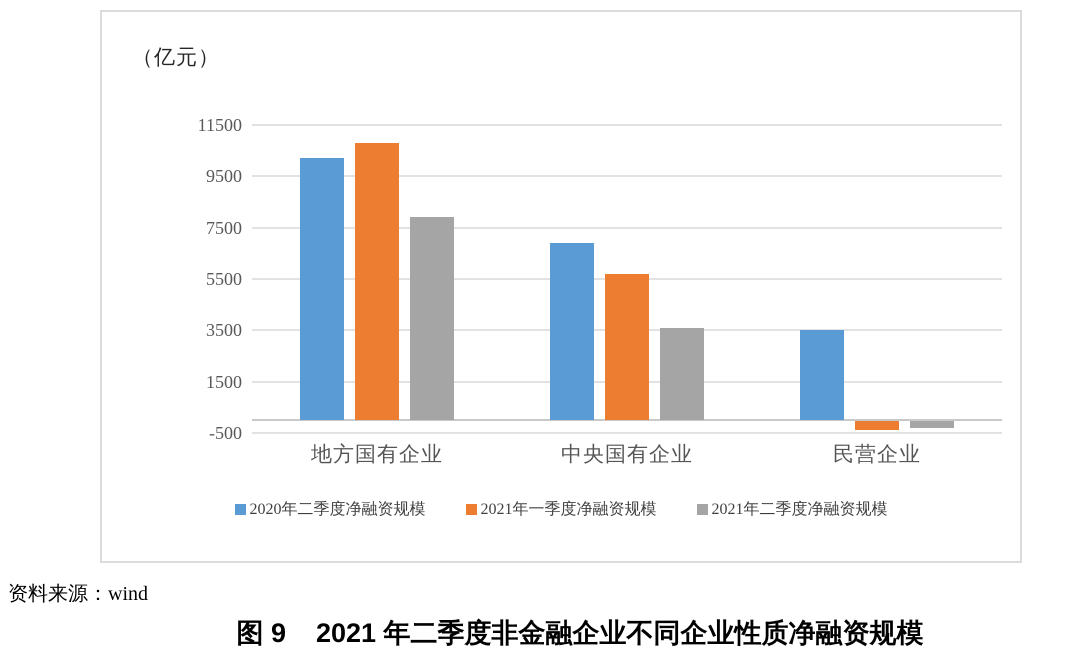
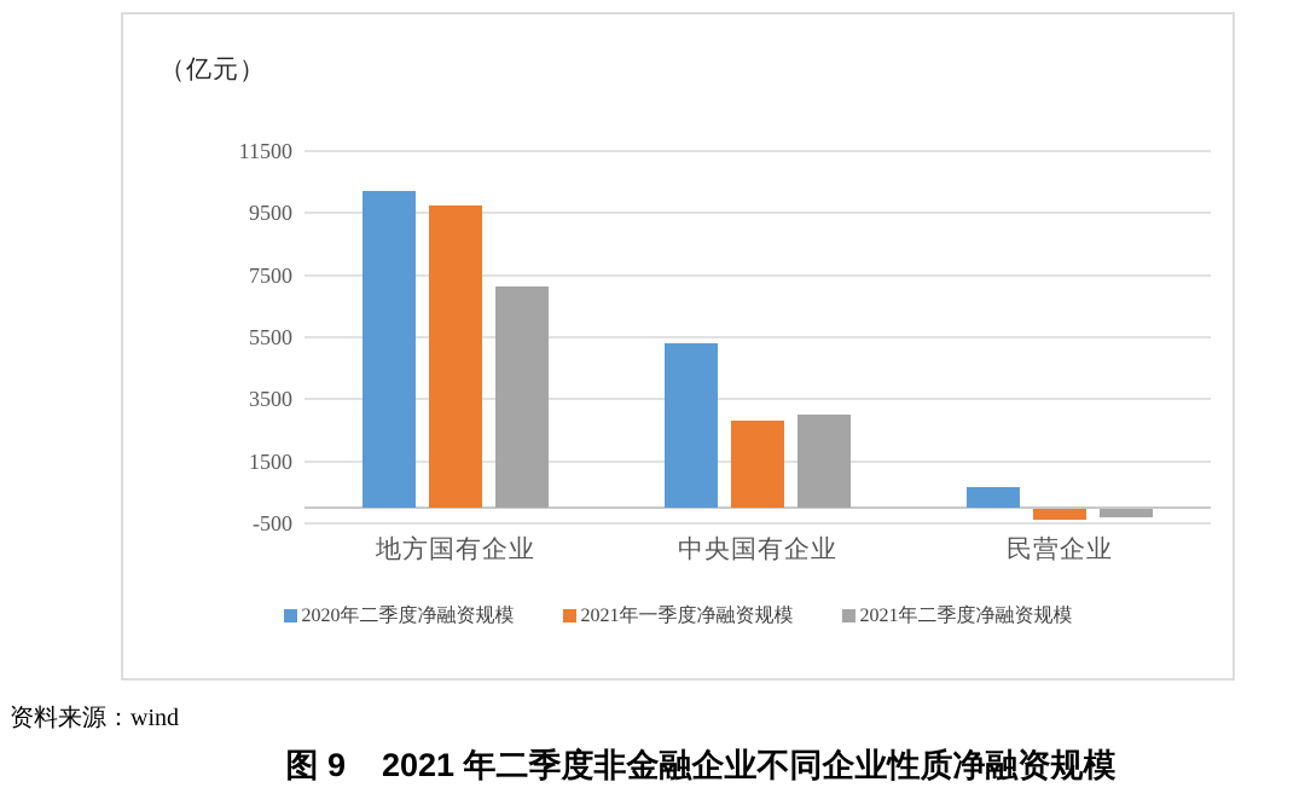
2021年一季度净融资规模/地方国有企业: 10800 -> 9800
2021年二季度净融资规模/地方国有企业: 7900 -> 7200
2020年二季度净融资规模/中央国有企业: 6900 -> 5300
2021年一季度净融资规模/中央国有企业: 5700 -> 2800
2021年二季度净融资规模/中央国有企业: 3600 -> 3000
2020年二季度净融资规模/民营企业: 3500 -> 700
